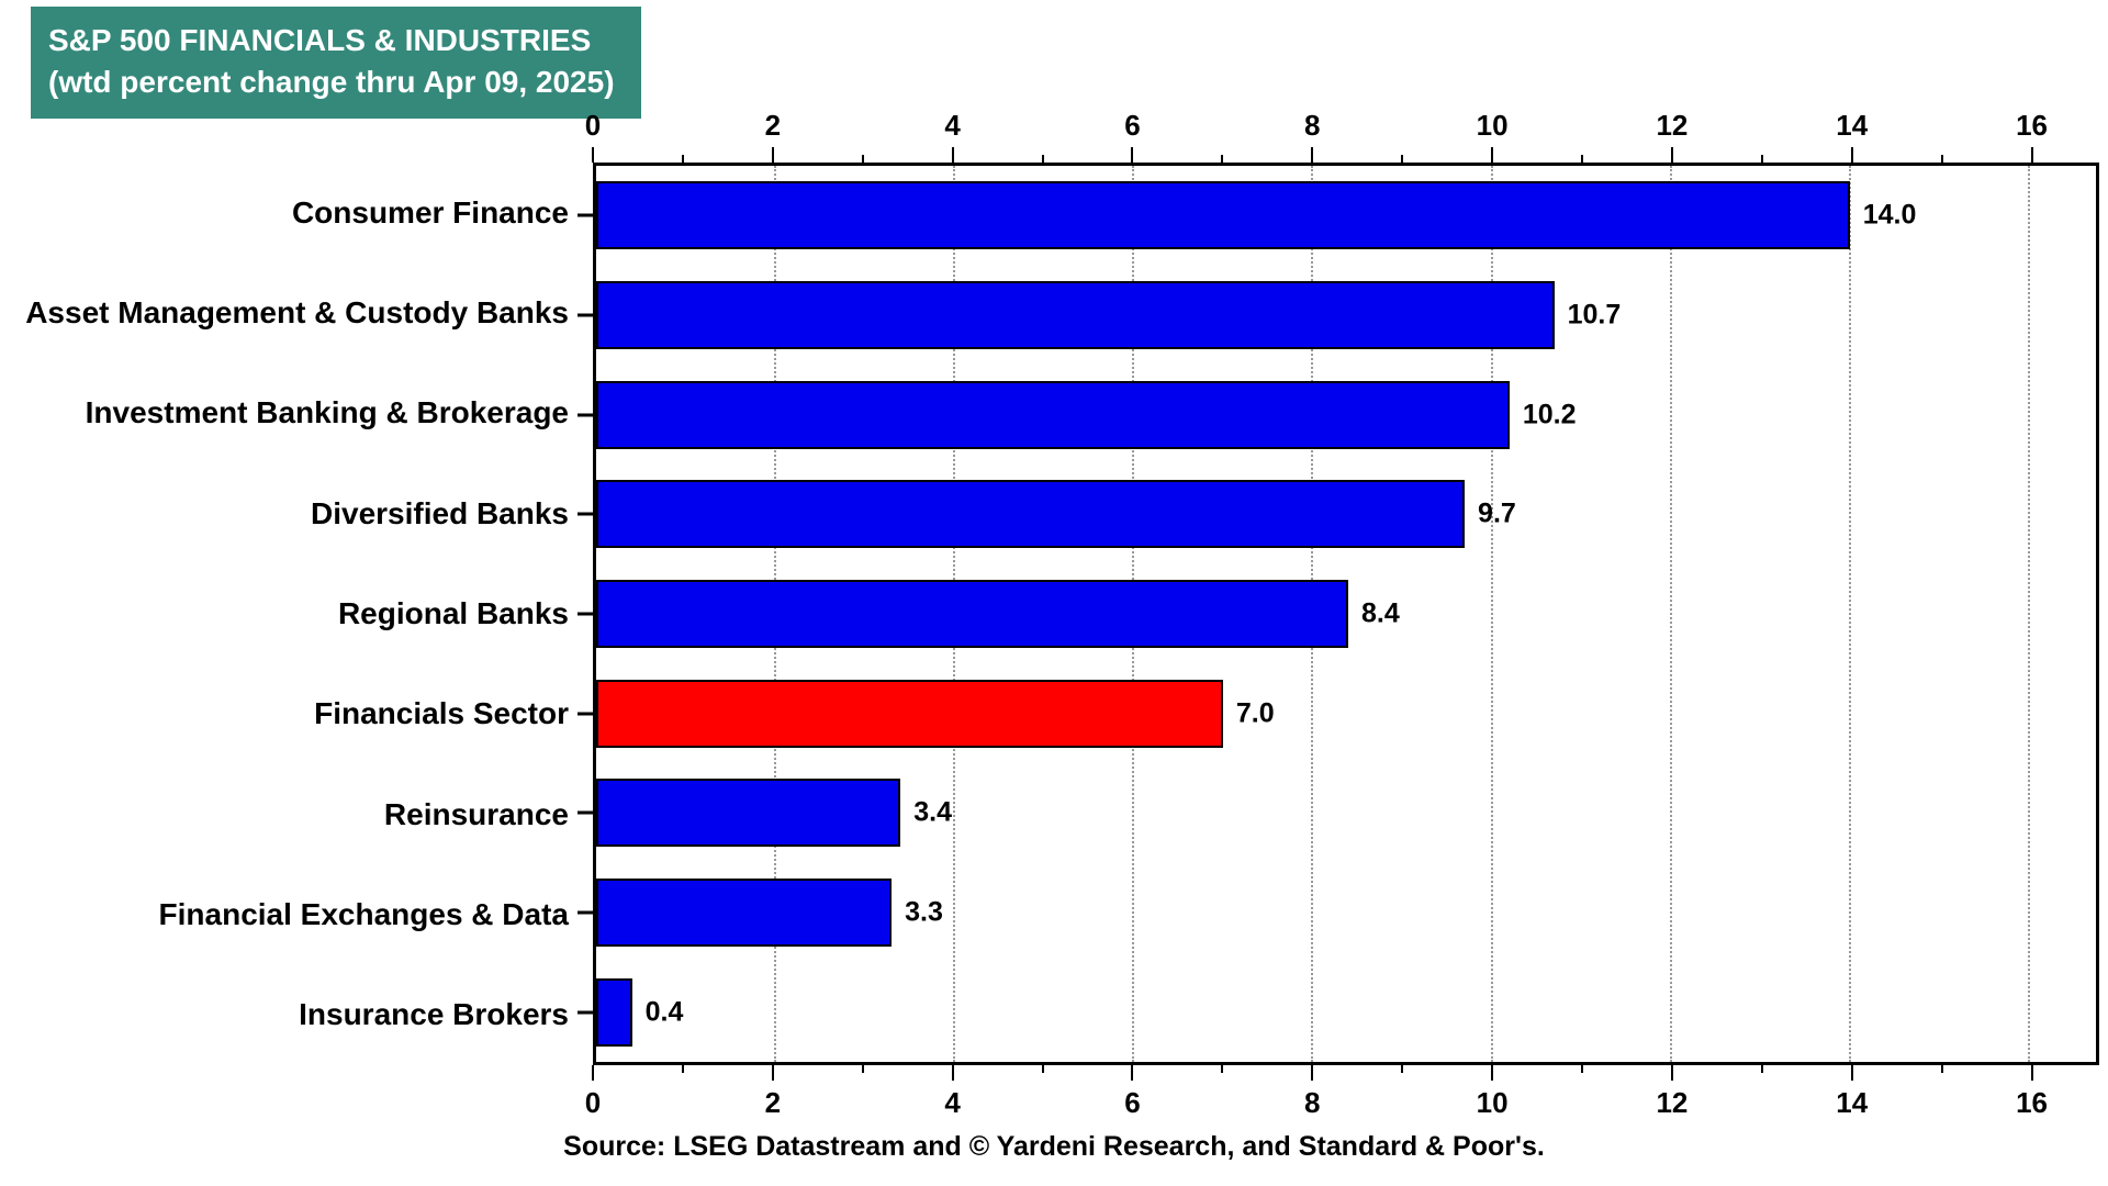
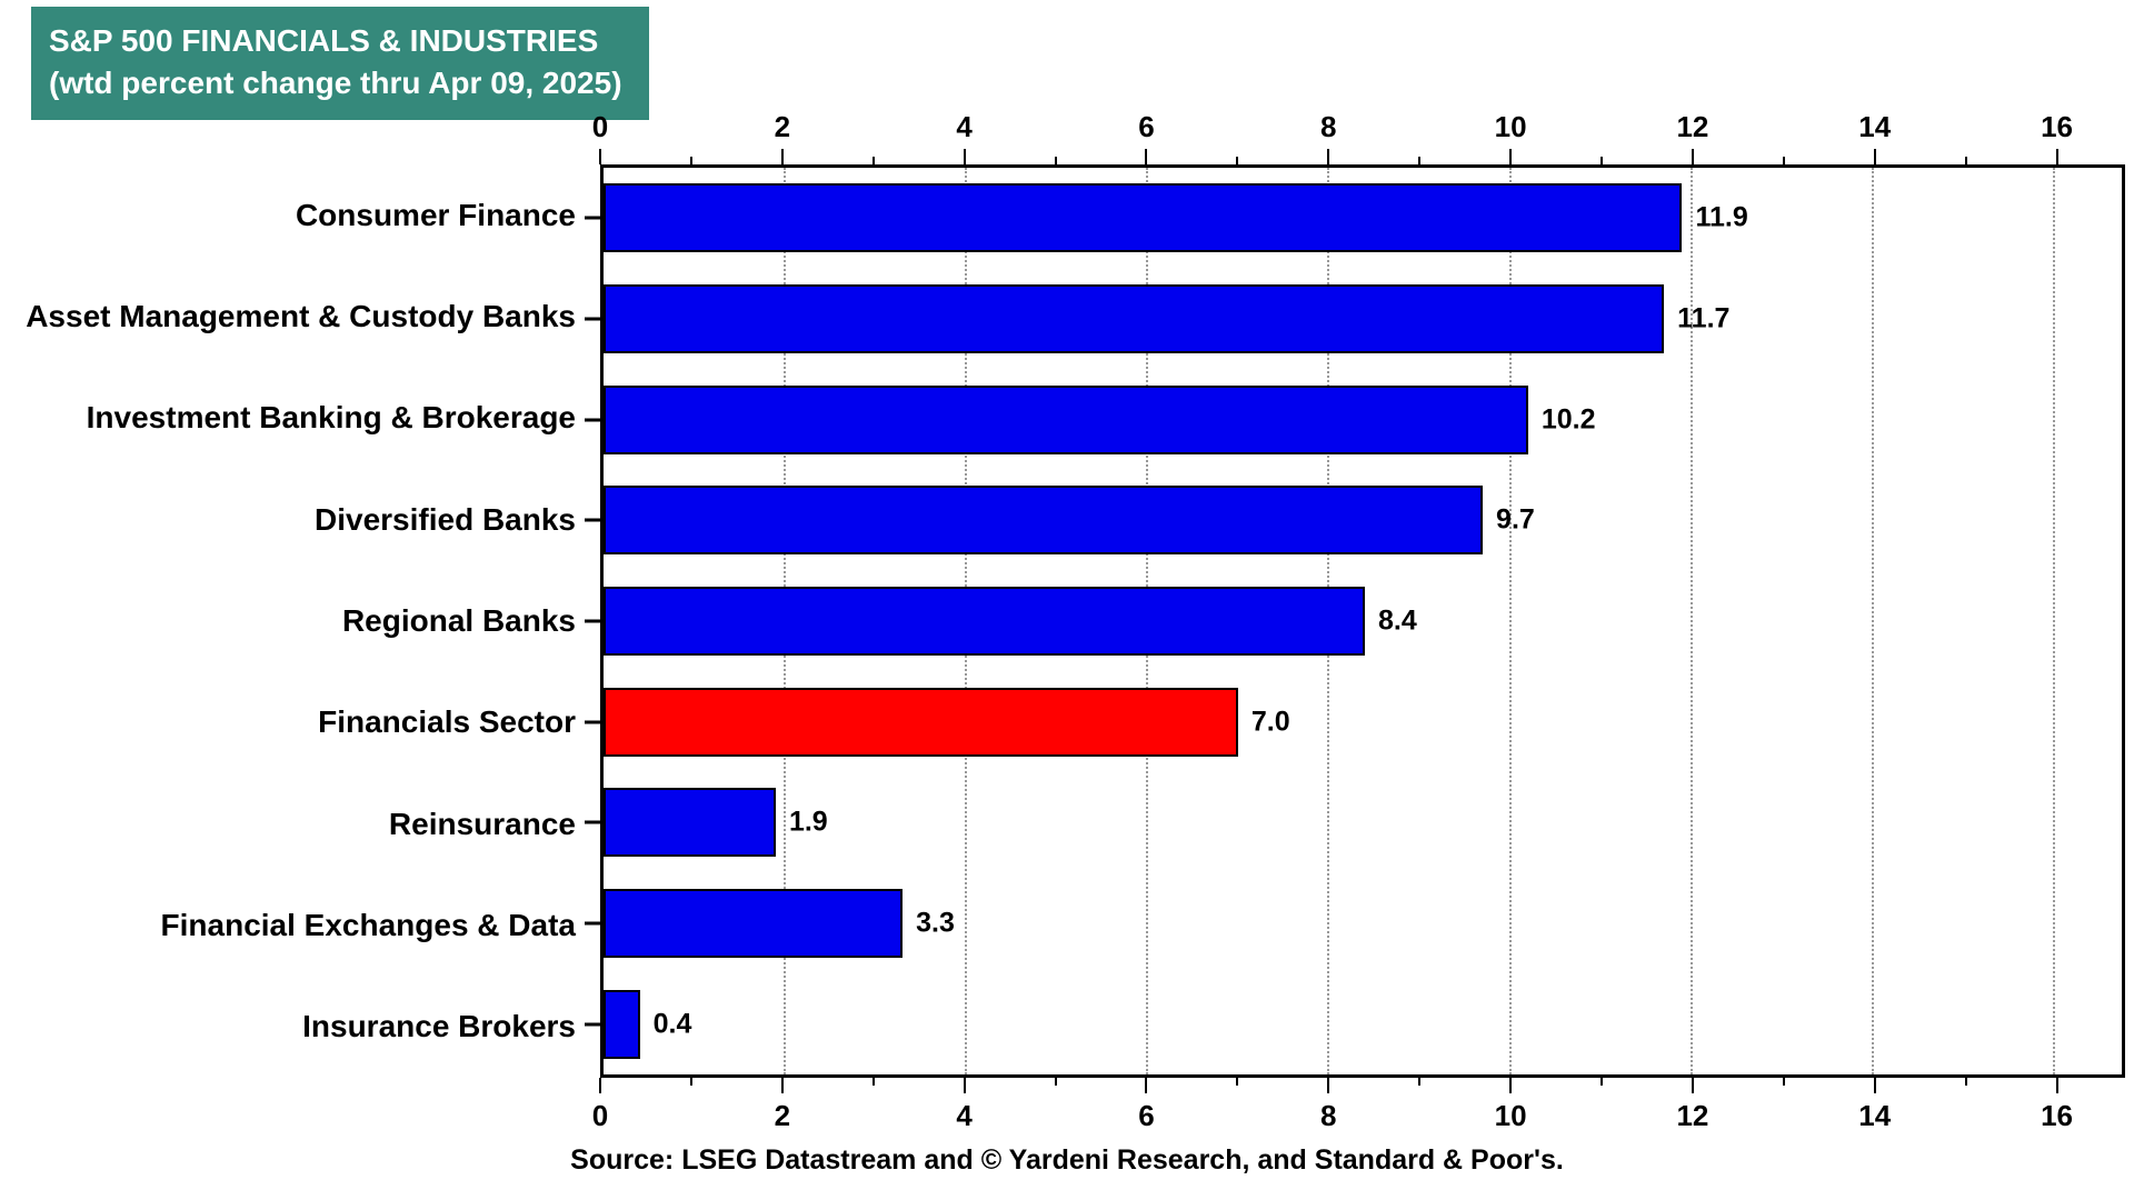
Consumer Finance: 14.0 -> 11.9
Asset Management & Custody Banks: 10.7 -> 11.7
Reinsurance: 3.4 -> 1.9
